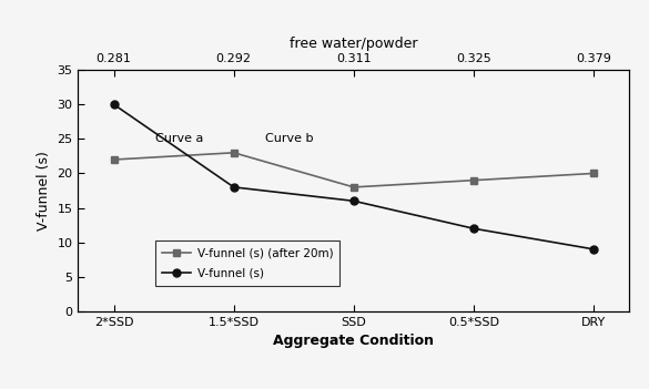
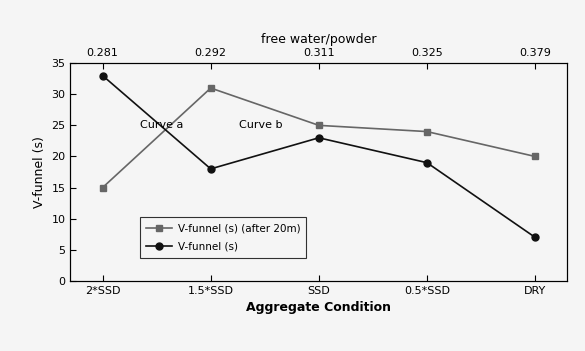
V-funnel (s) (after 20m)/2*SSD: 22 -> 15
V-funnel (s)/2*SSD: 30 -> 33
V-funnel (s) (after 20m)/1.5*SSD: 23 -> 31
V-funnel (s) (after 20m)/SSD: 18 -> 25
V-funnel (s)/SSD: 16 -> 23
V-funnel (s) (after 20m)/0.5*SSD: 19 -> 24
V-funnel (s)/0.5*SSD: 12 -> 19
V-funnel (s)/DRY: 9 -> 7
